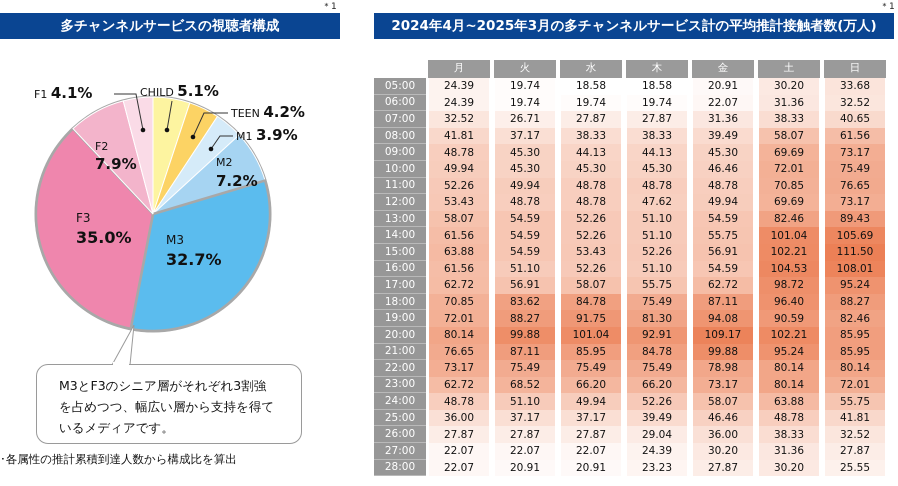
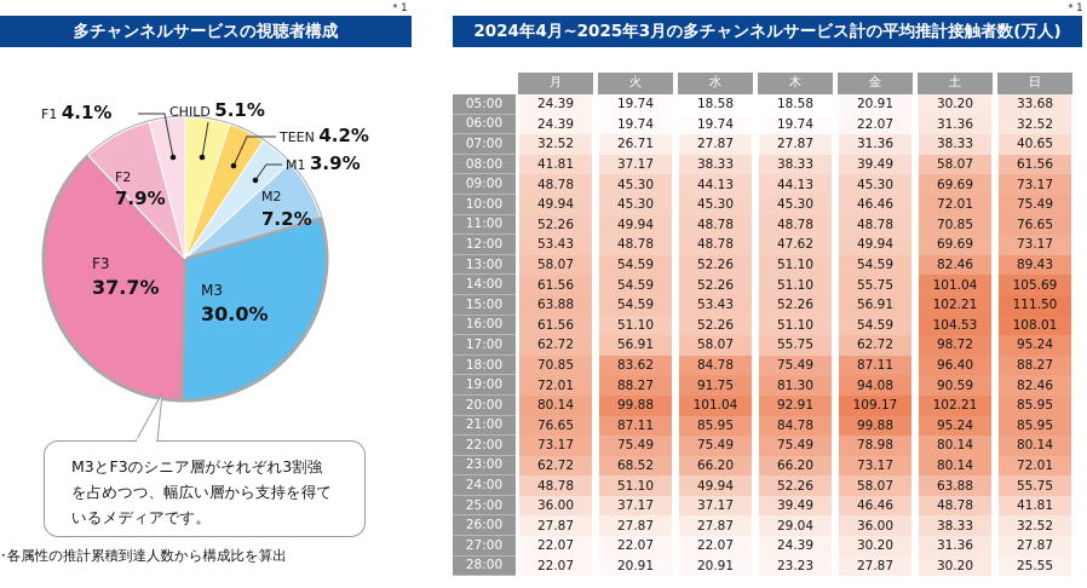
多チャンネルサービスの視聴者構成/M3: 32.7% -> 30.0%
多チャンネルサービスの視聴者構成/F3: 35.0% -> 37.7%
